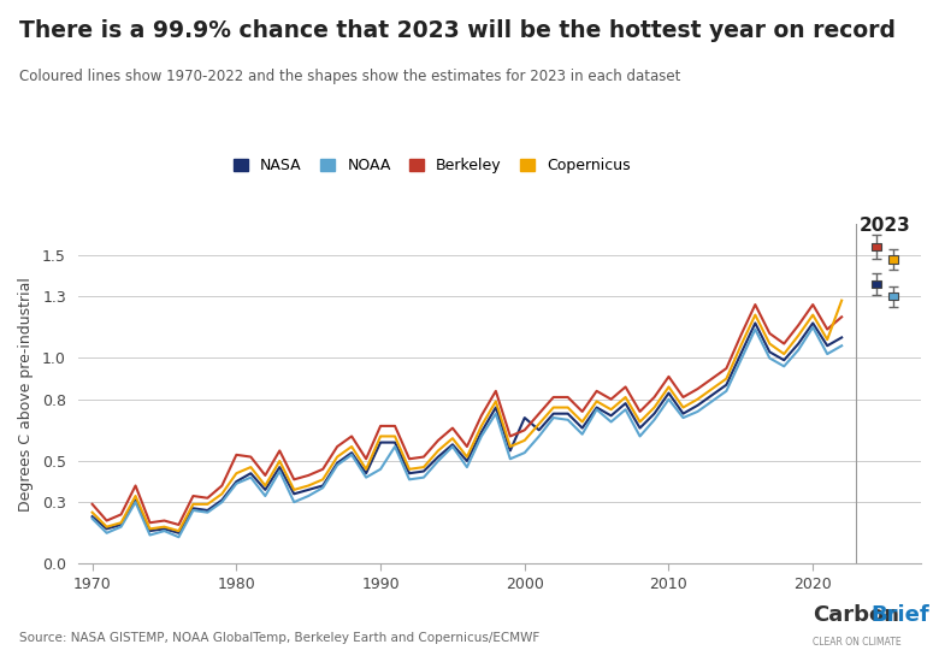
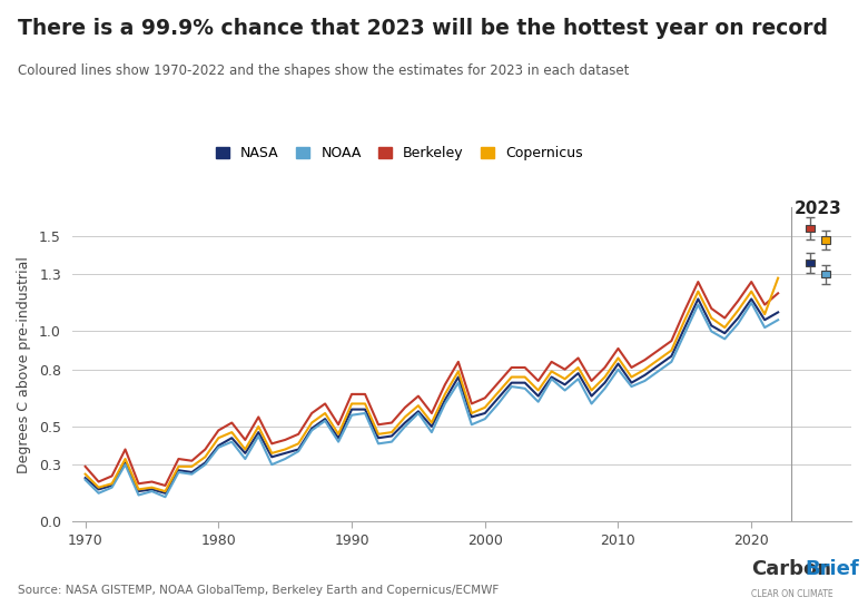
Berkeley/1980: 0.53 -> 0.48
NOAA/1990: 0.46 -> 0.56
NASA/2000: 0.71 -> 0.57
